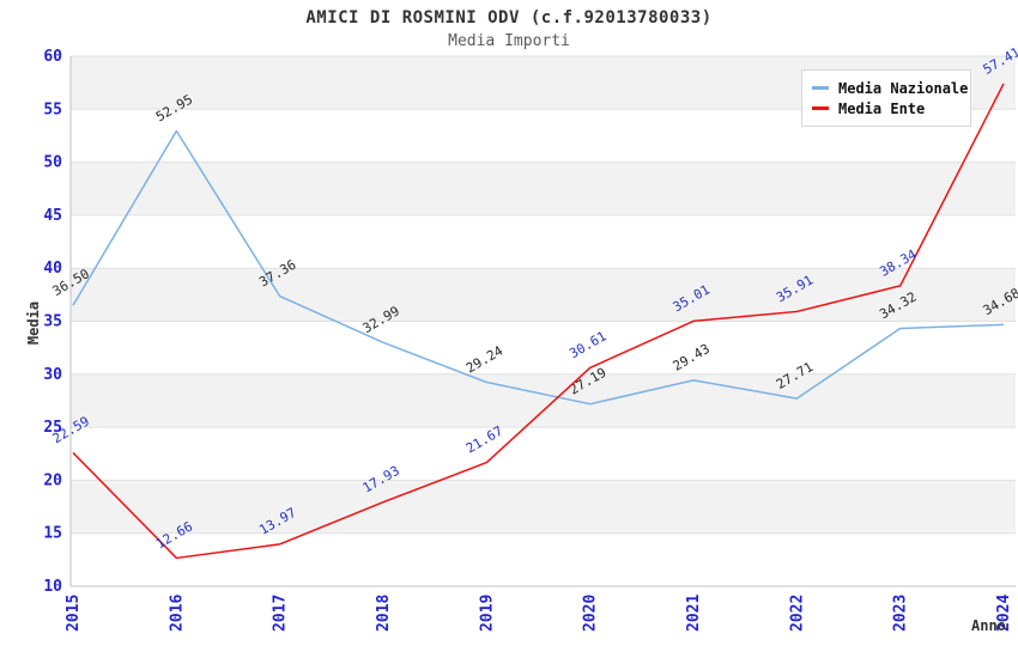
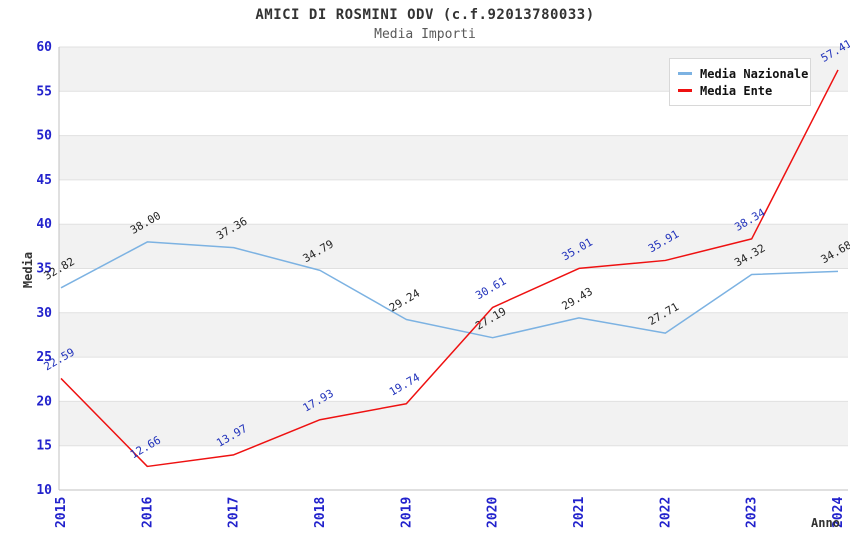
Media Nazionale/2015: 36.50 -> 32.82
Media Nazionale/2016: 52.95 -> 38.00
Media Nazionale/2018: 32.99 -> 34.79
Media Ente/2019: 21.67 -> 19.74
